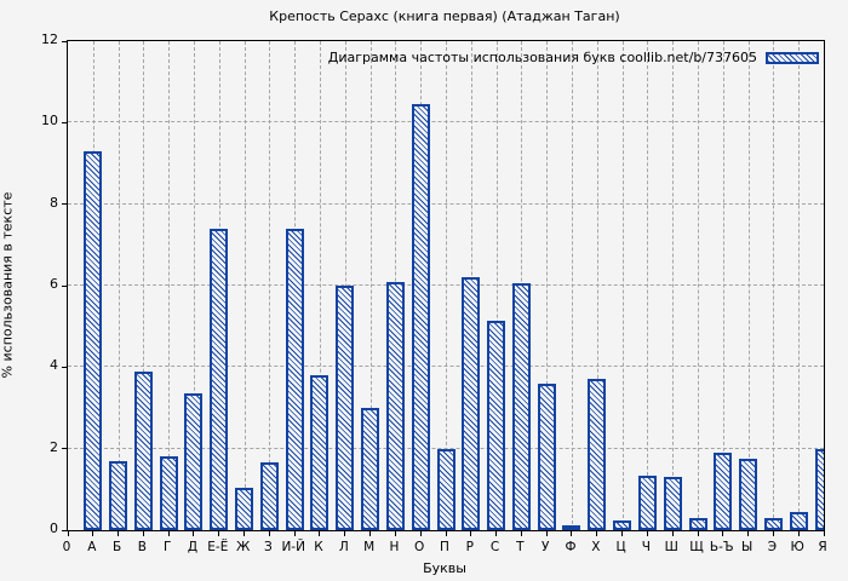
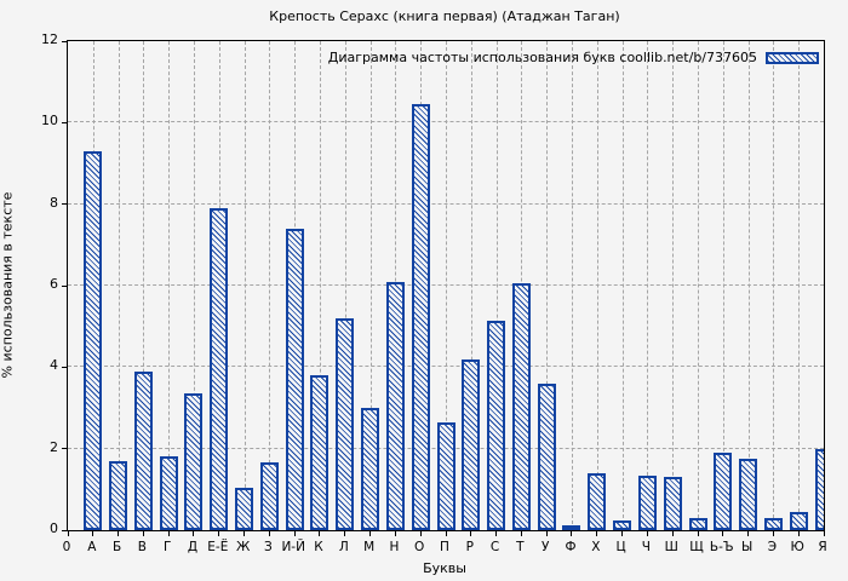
Е-Ё: 7.4 -> 7.9
Л: 6.0 -> 5.2
П: 2.0 -> 2.6
Р: 6.2 -> 4.2
Х: 3.7 -> 1.4
